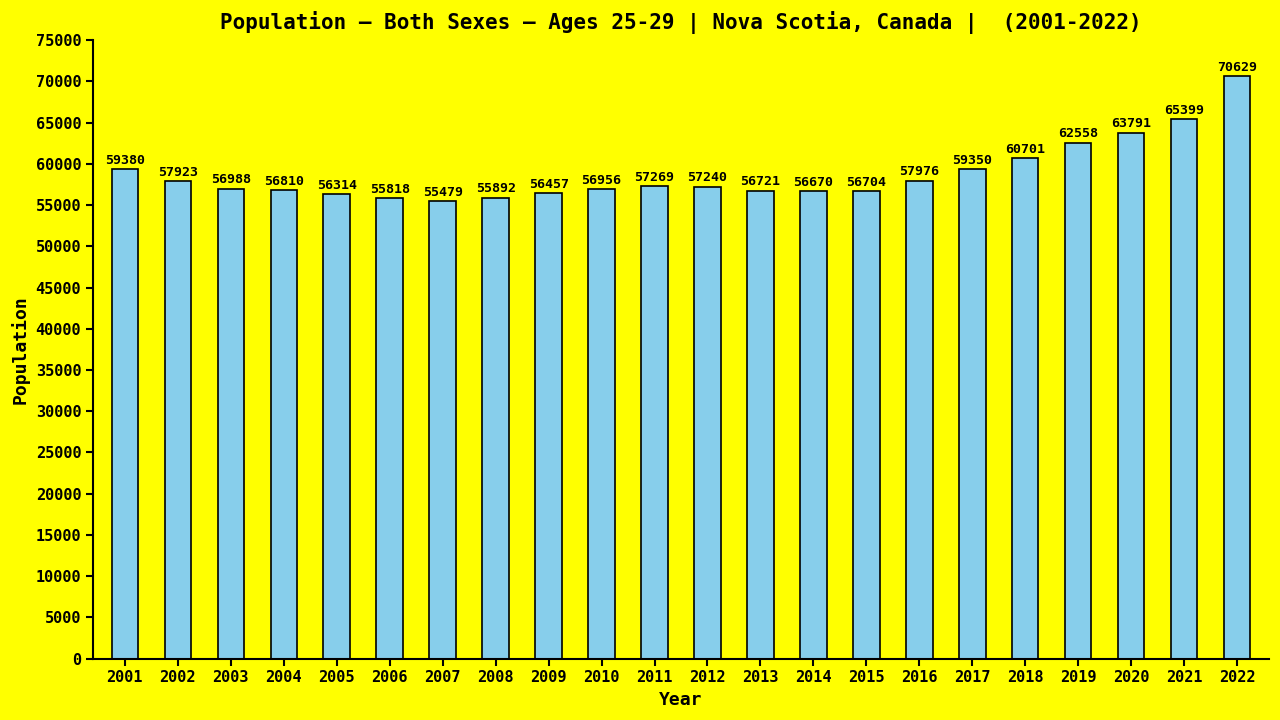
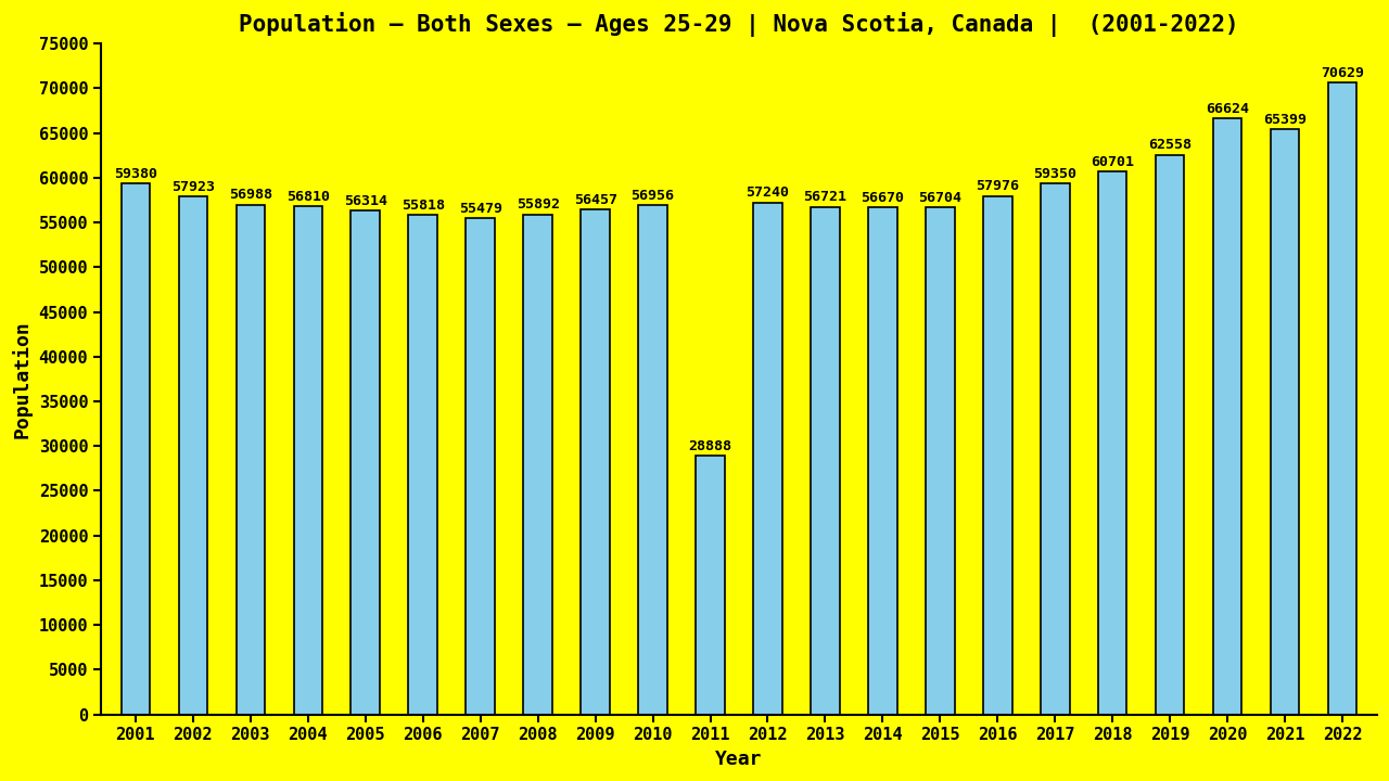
2011: 57269 -> 28888
2020: 63791 -> 66624
